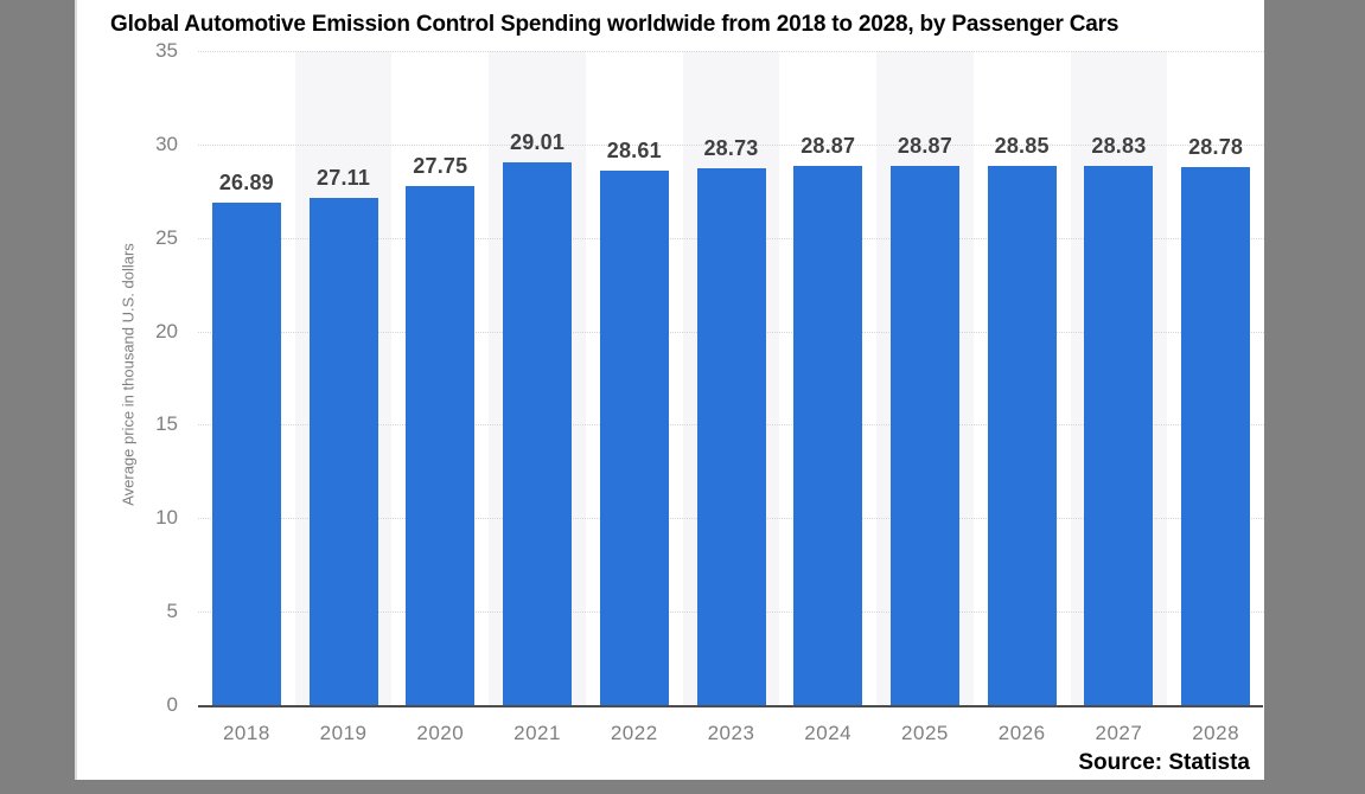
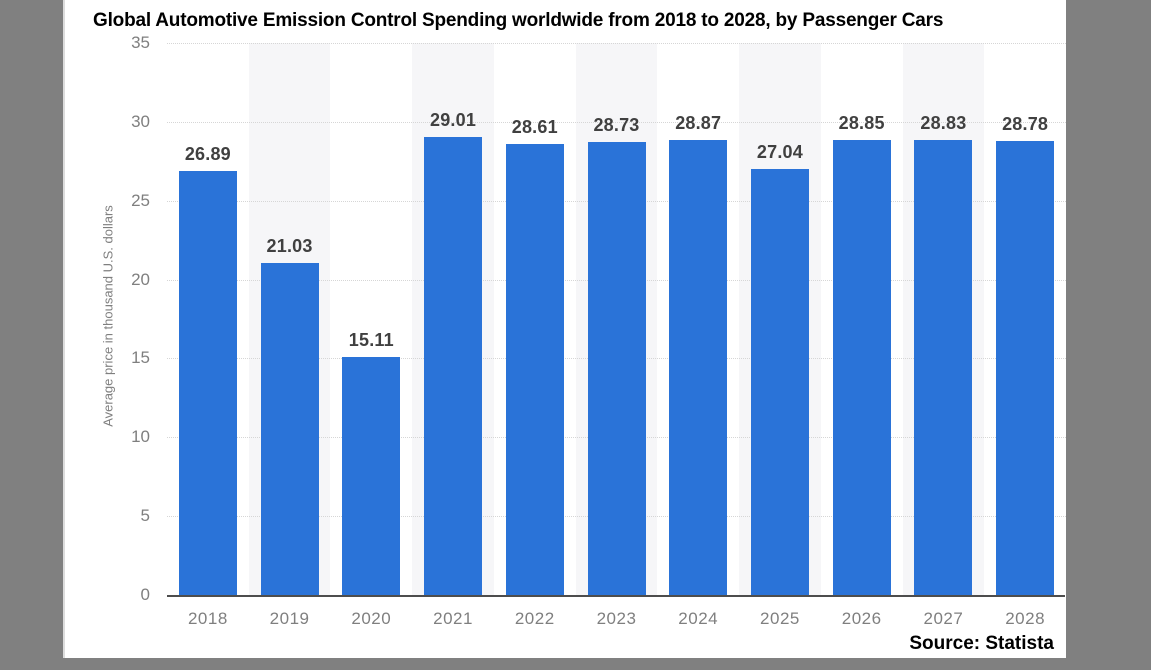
2019: 27.11 -> 21.03
2020: 27.75 -> 15.11
2025: 28.87 -> 27.04
